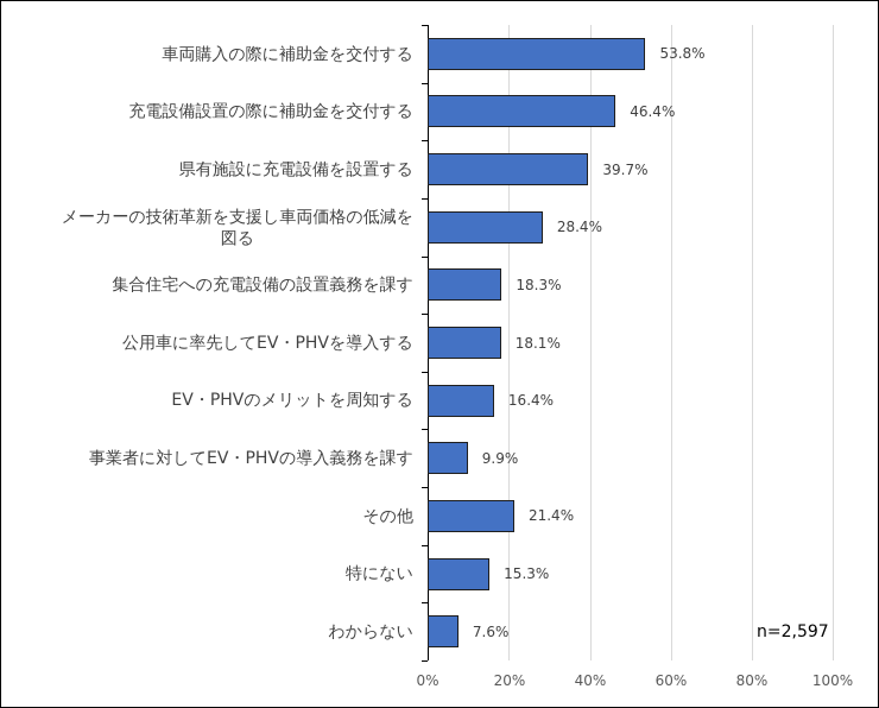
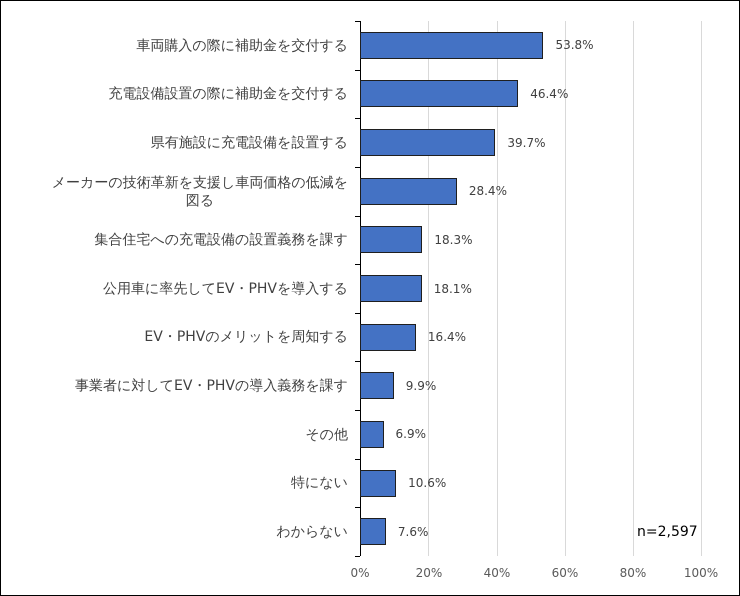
その他: 21.4% -> 6.9%
特にない: 15.3% -> 10.6%
